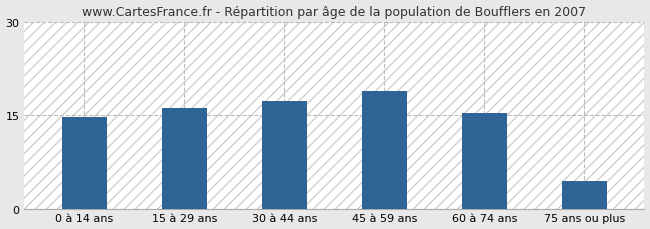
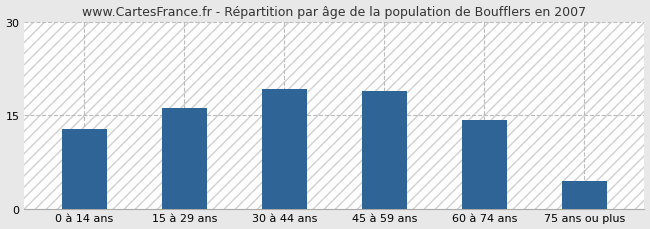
0 à 14 ans: 14.7 -> 12.8
30 à 44 ans: 17.3 -> 19.2
60 à 74 ans: 15.4 -> 14.2
